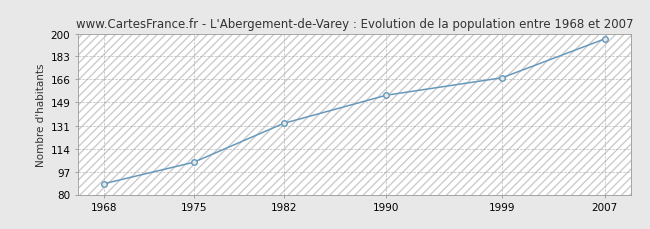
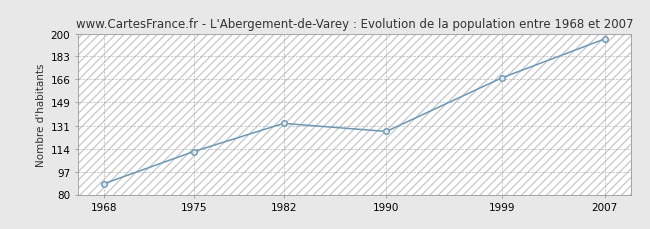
1975: 104 -> 112
1990: 154 -> 127
